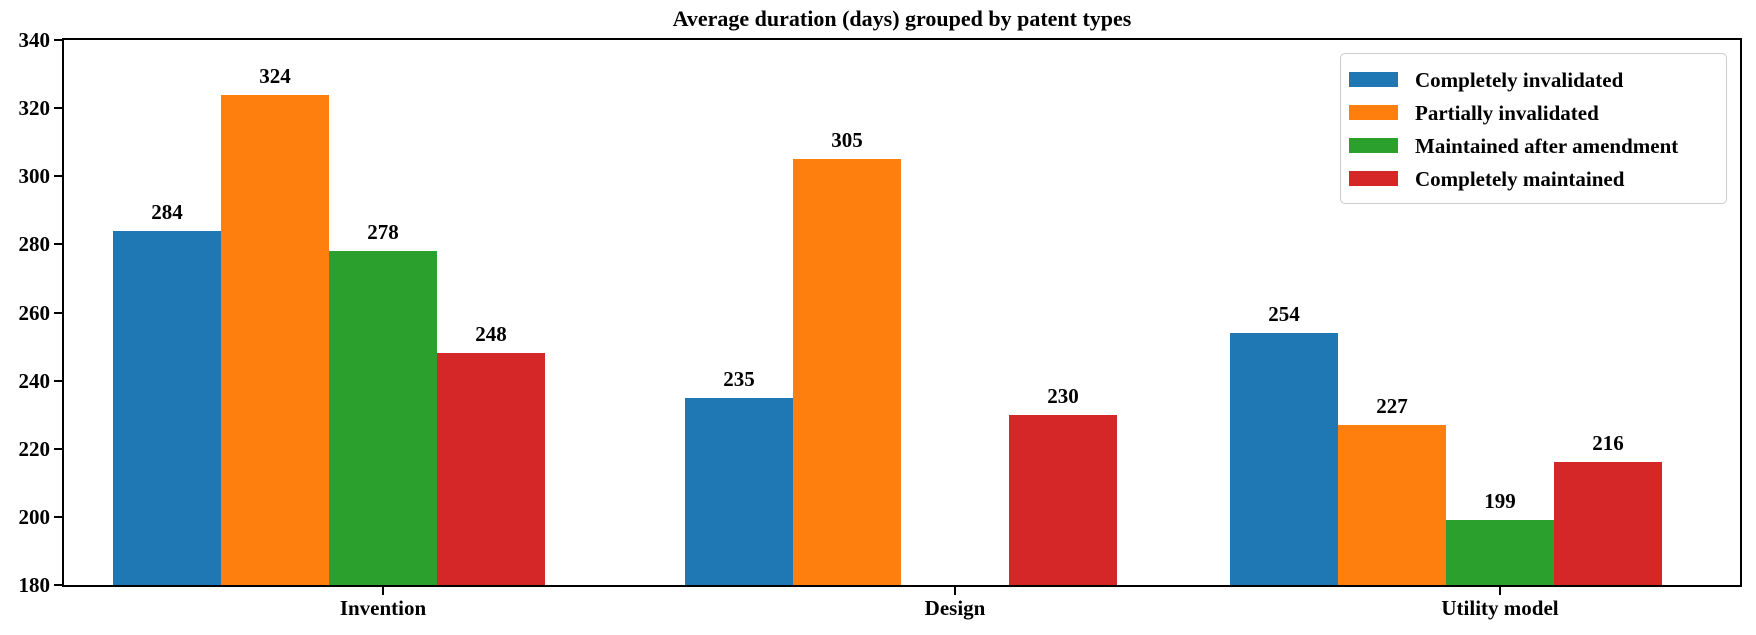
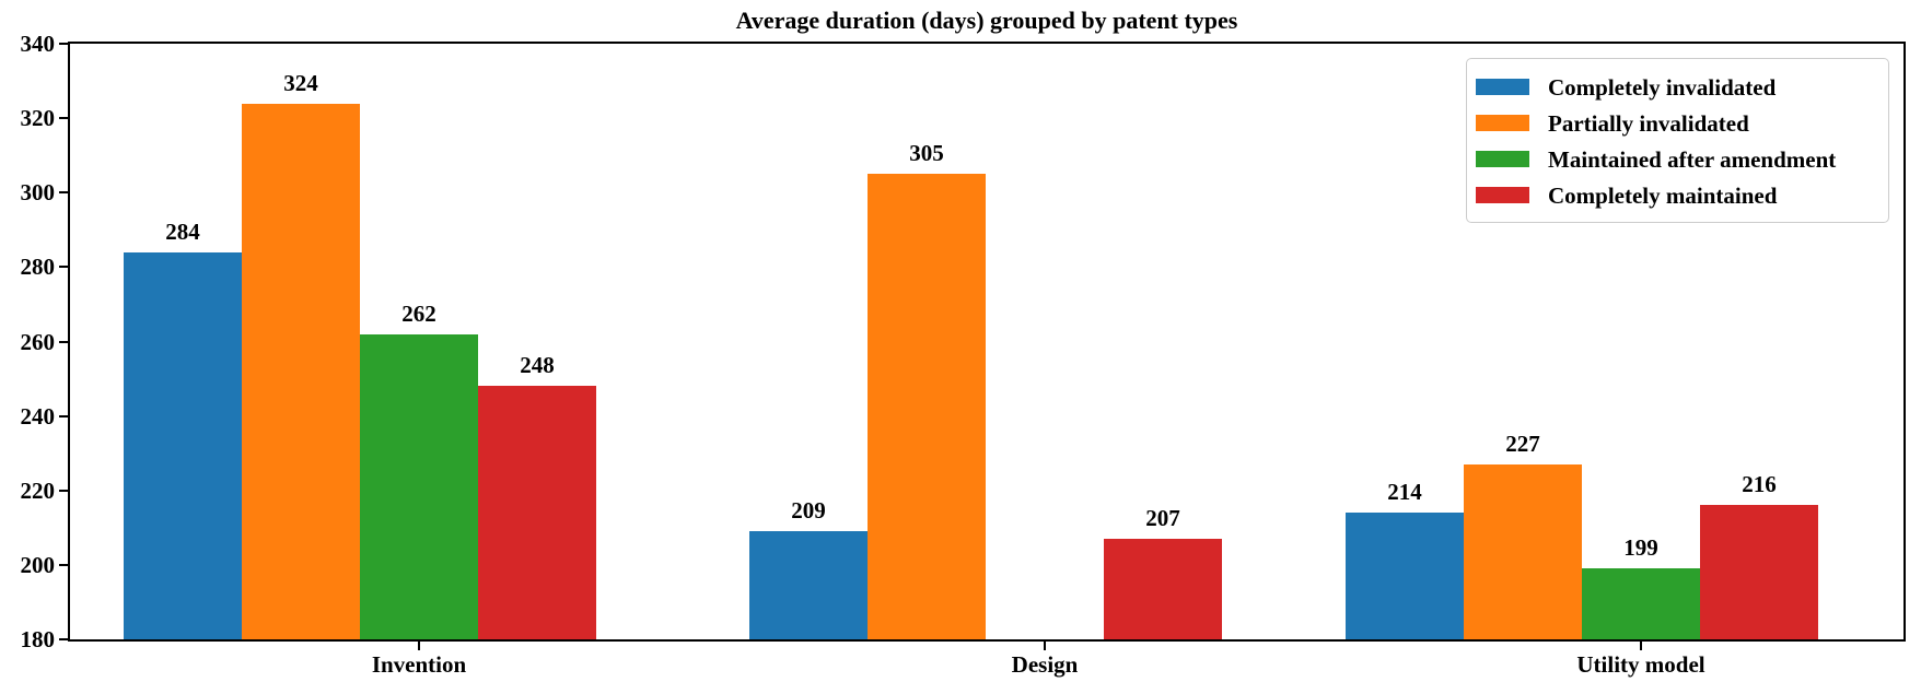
Maintained after amendment/Invention: 278 -> 262
Completely invalidated/Design: 235 -> 209
Completely maintained/Design: 230 -> 207
Completely invalidated/Utility model: 254 -> 214
